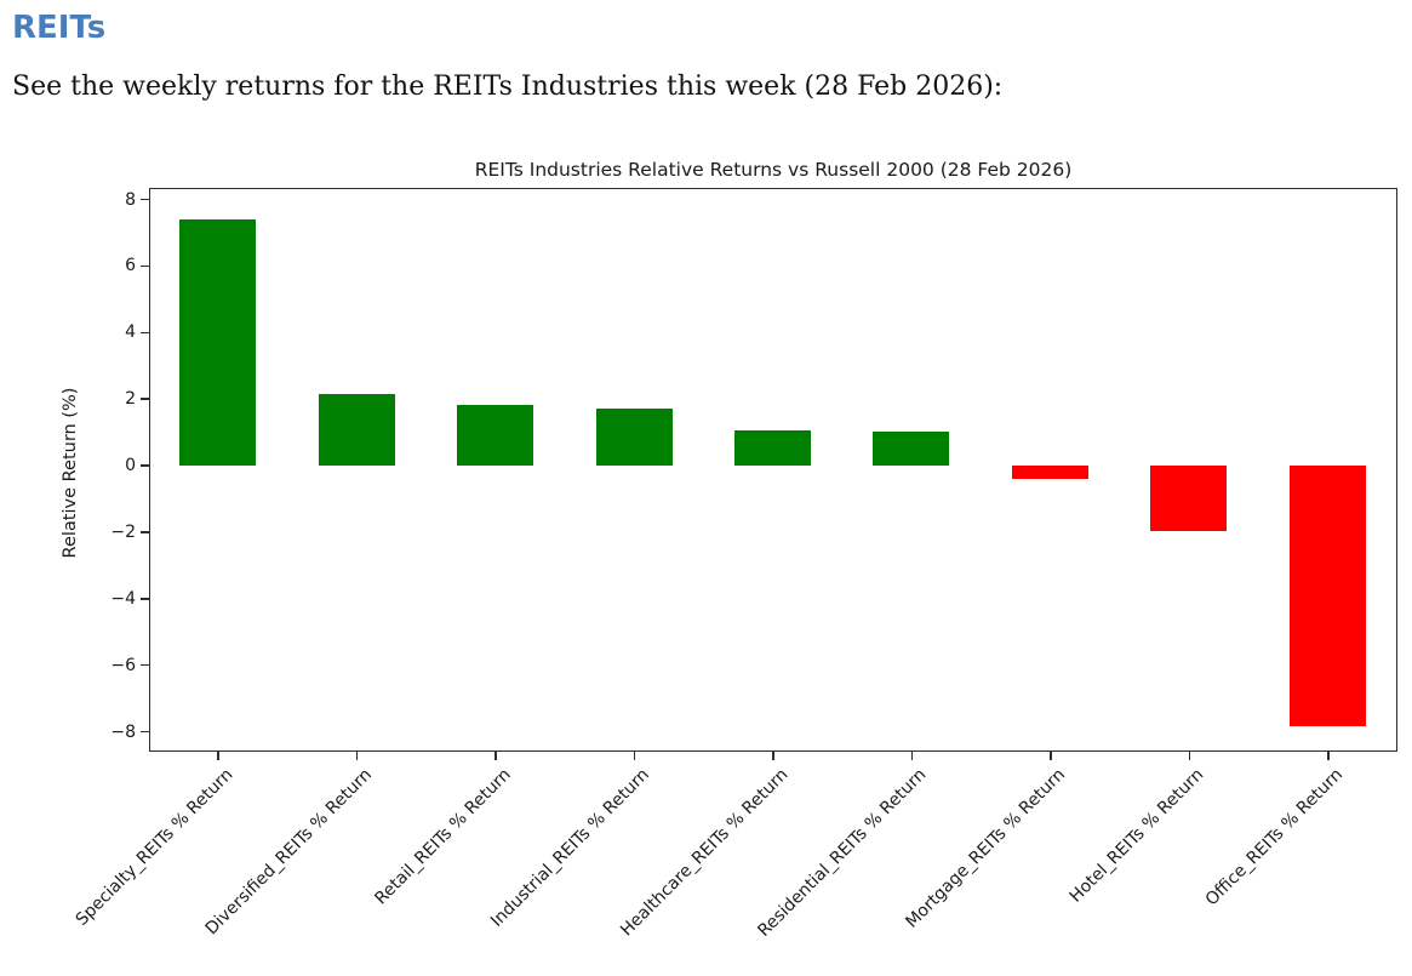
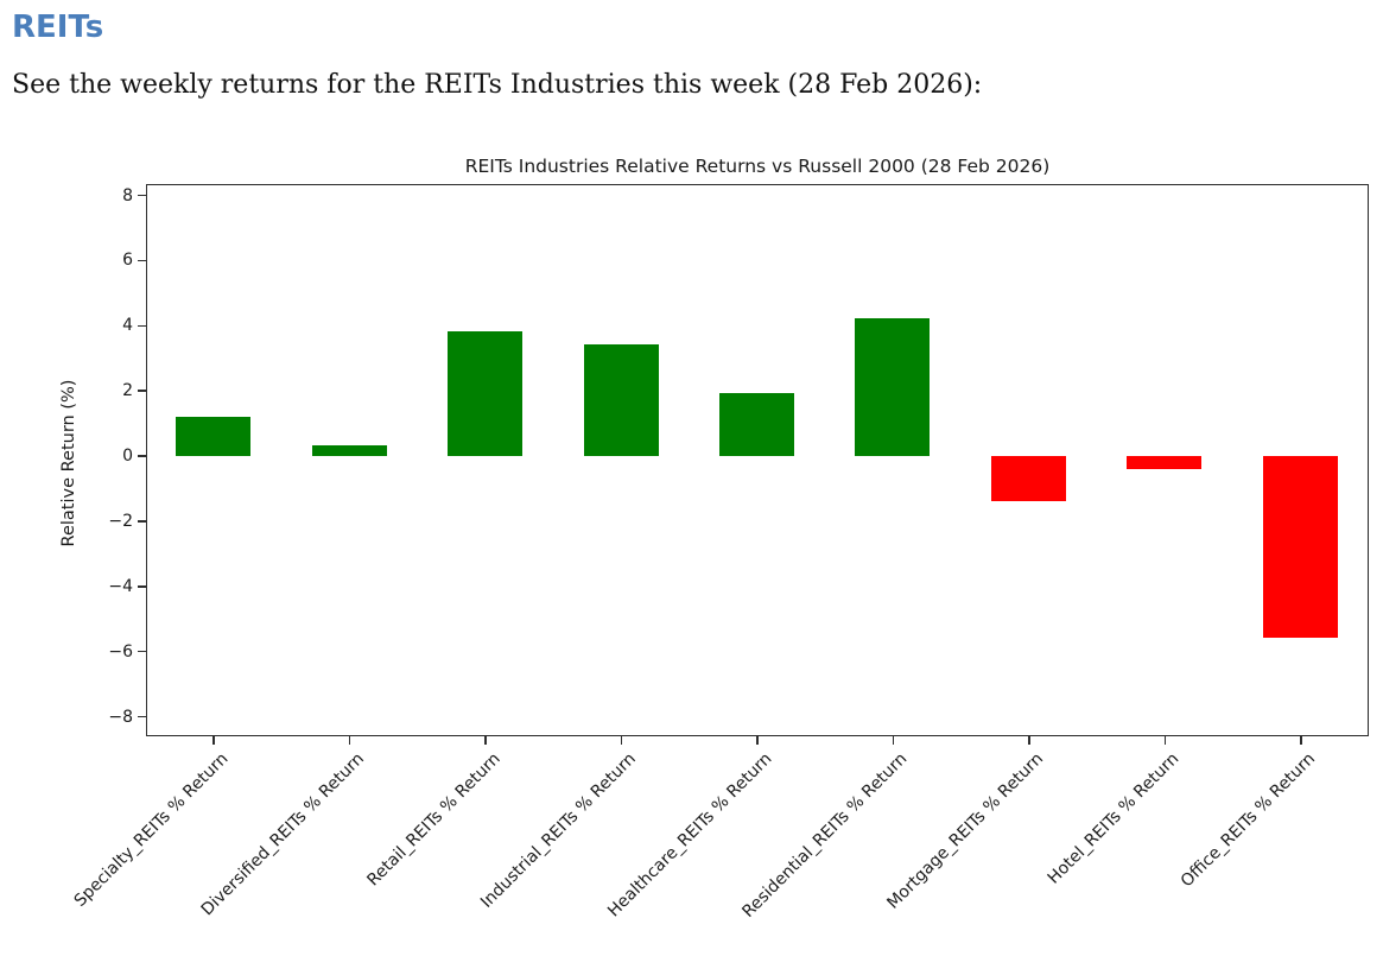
Specialty_REITs % Return: 7.4 -> 1.2
Diversified_REITs % Return: 2.1 -> 0.3
Retail_REITs % Return: 1.8 -> 3.8
Industrial_REITs % Return: 1.7 -> 3.4
Healthcare_REITs % Return: 1.1 -> 1.9
Residential_REITs % Return: 1.0 -> 4.2
Mortgage_REITs % Return: -0.4 -> -1.4
Hotel_REITs % Return: -2.0 -> -0.4
Office_REITs % Return: -7.8 -> -5.6
